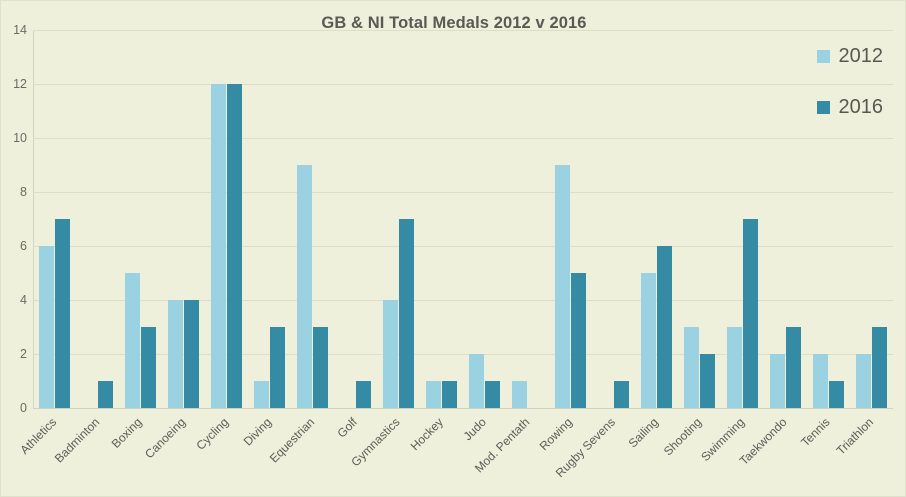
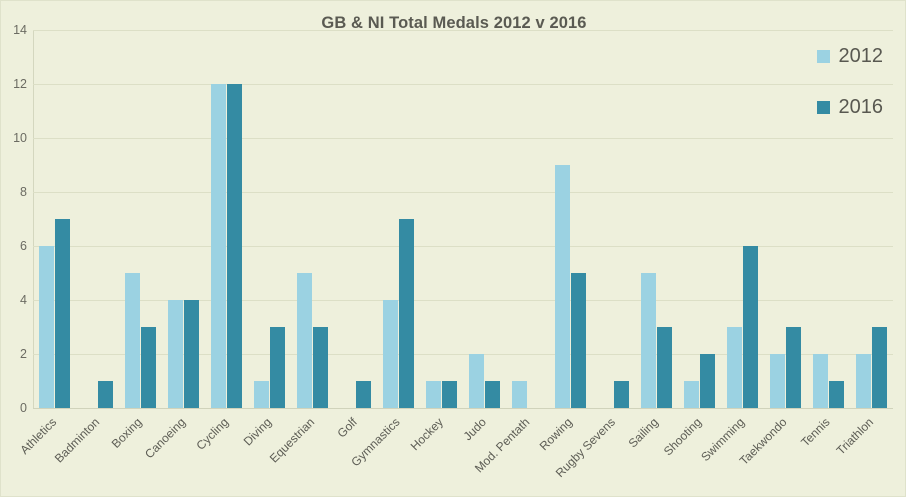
2012/Equestrian: 9 -> 5
2016/Sailing: 6 -> 3
2012/Shooting: 3 -> 1
2016/Swimming: 7 -> 6
